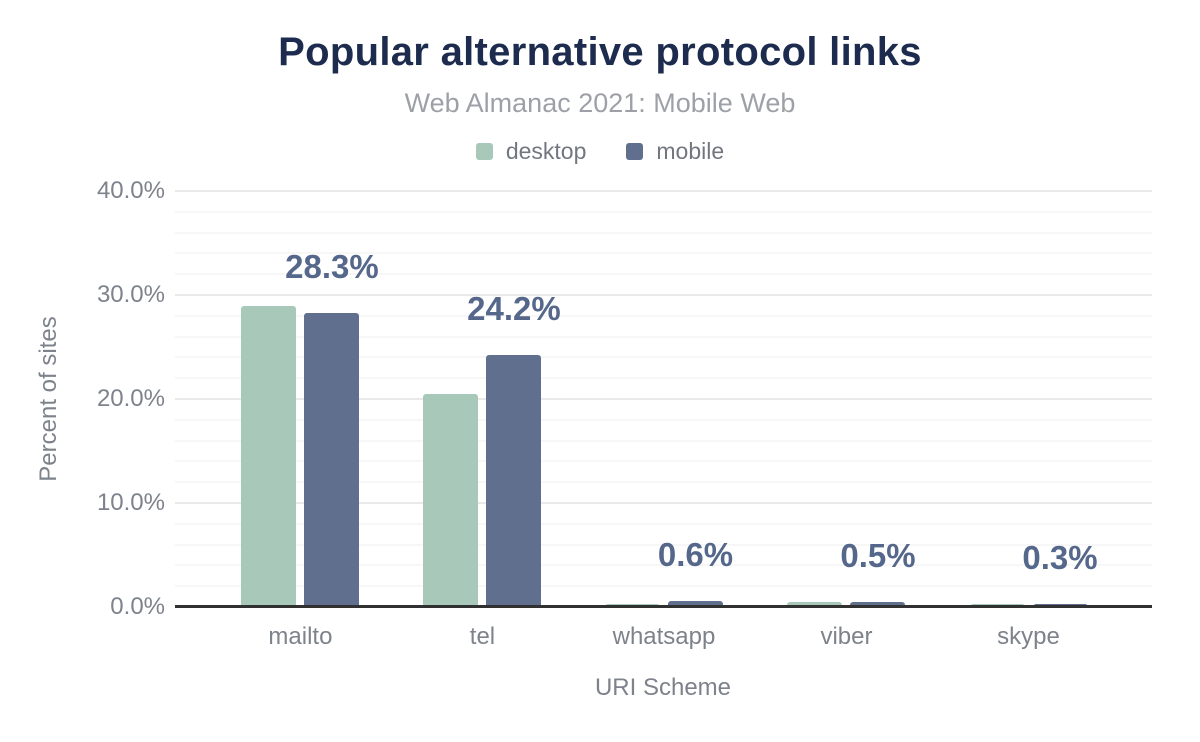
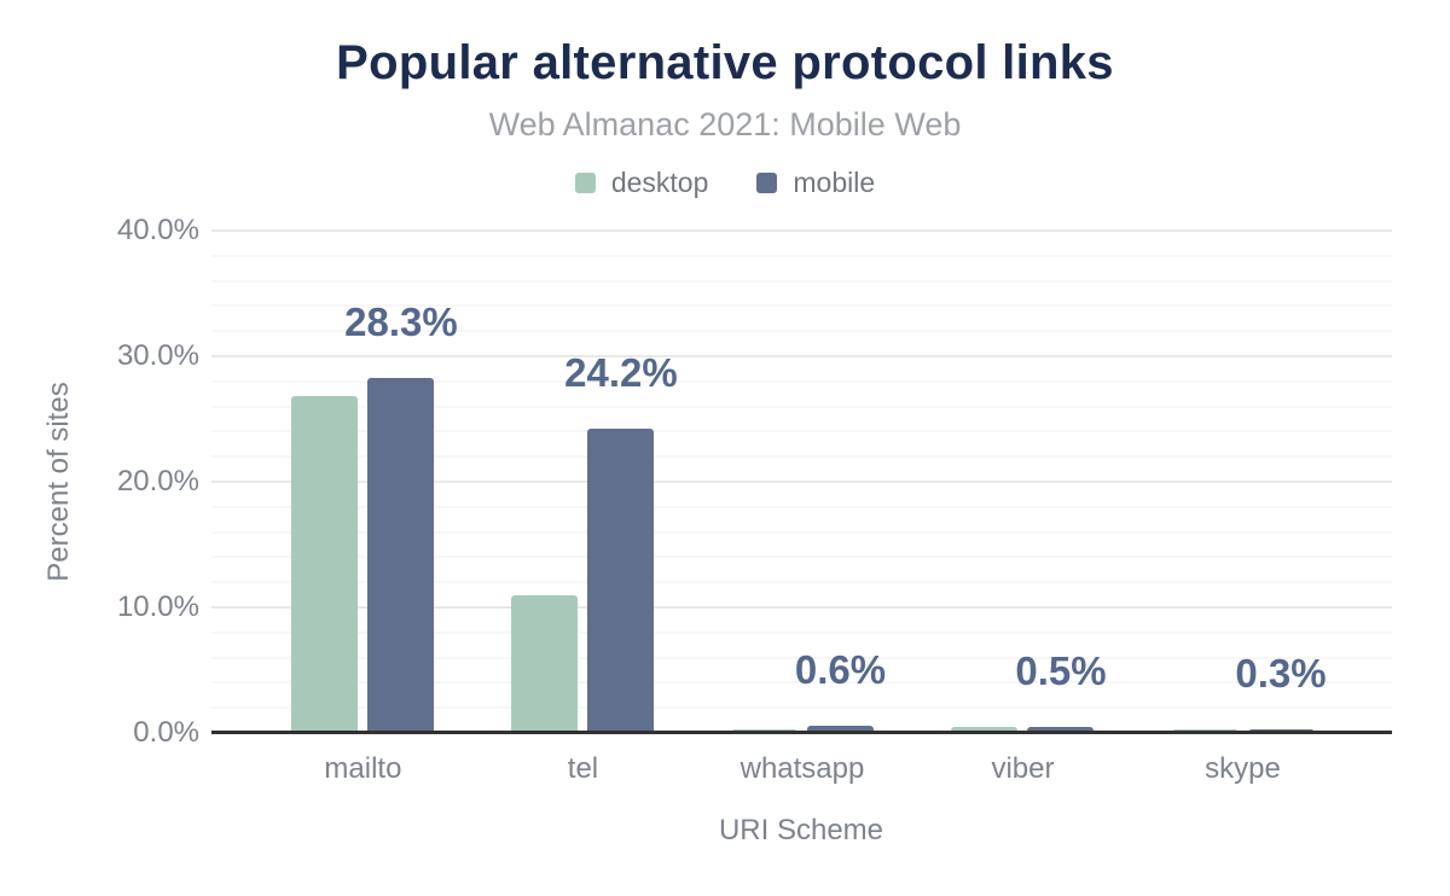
desktop/mailto: 28.9% -> 26.8%
desktop/tel: 20.5% -> 11.0%
